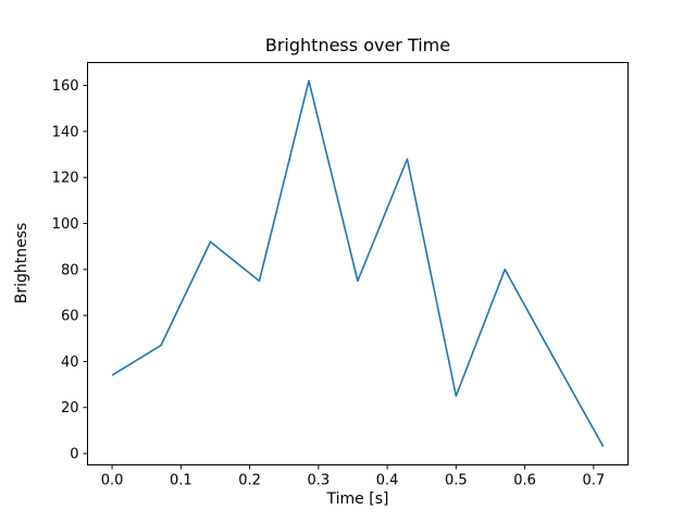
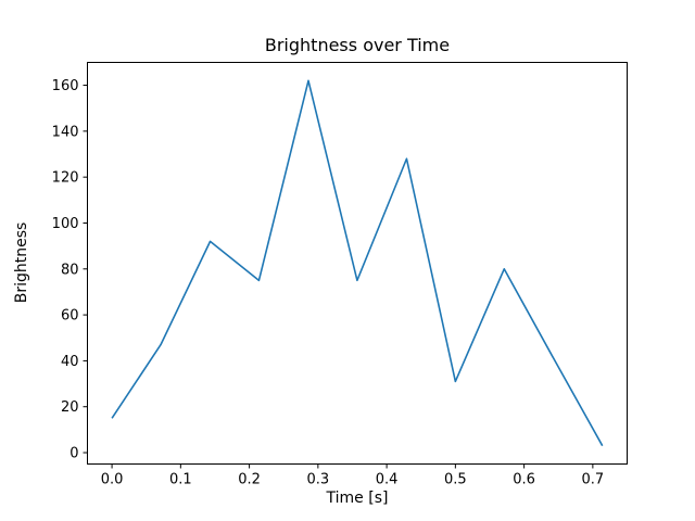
0.0: 34 -> 15
0.5: 25 -> 31
